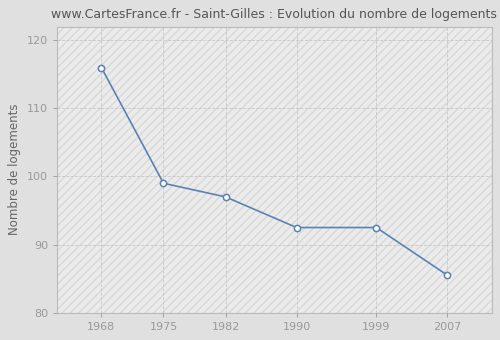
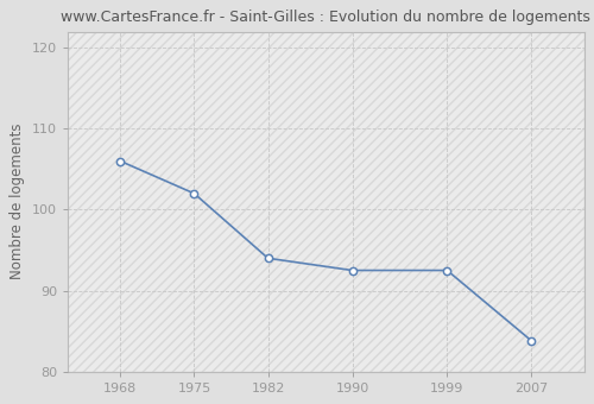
1968: 116.0 -> 106.0
1975: 99.0 -> 102.0
1982: 97.0 -> 94.0
2007: 85.5 -> 83.8
